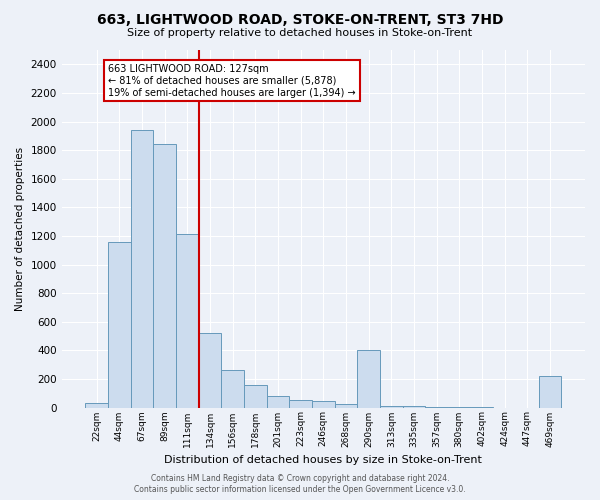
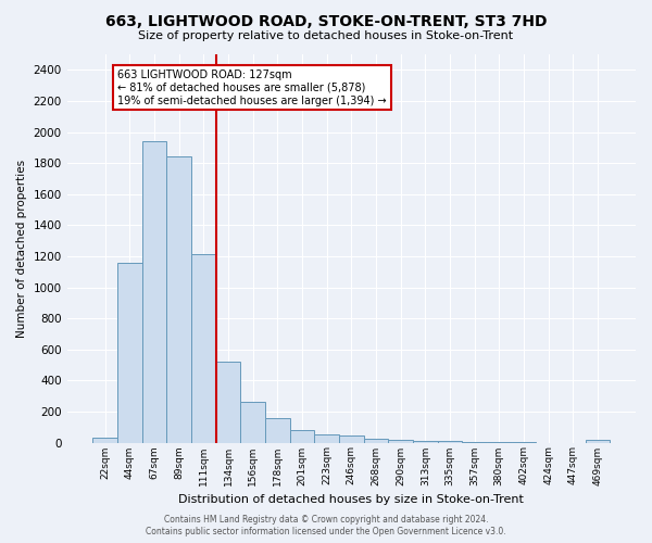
290sqm: 400 -> 20
469sqm: 220 -> 20
